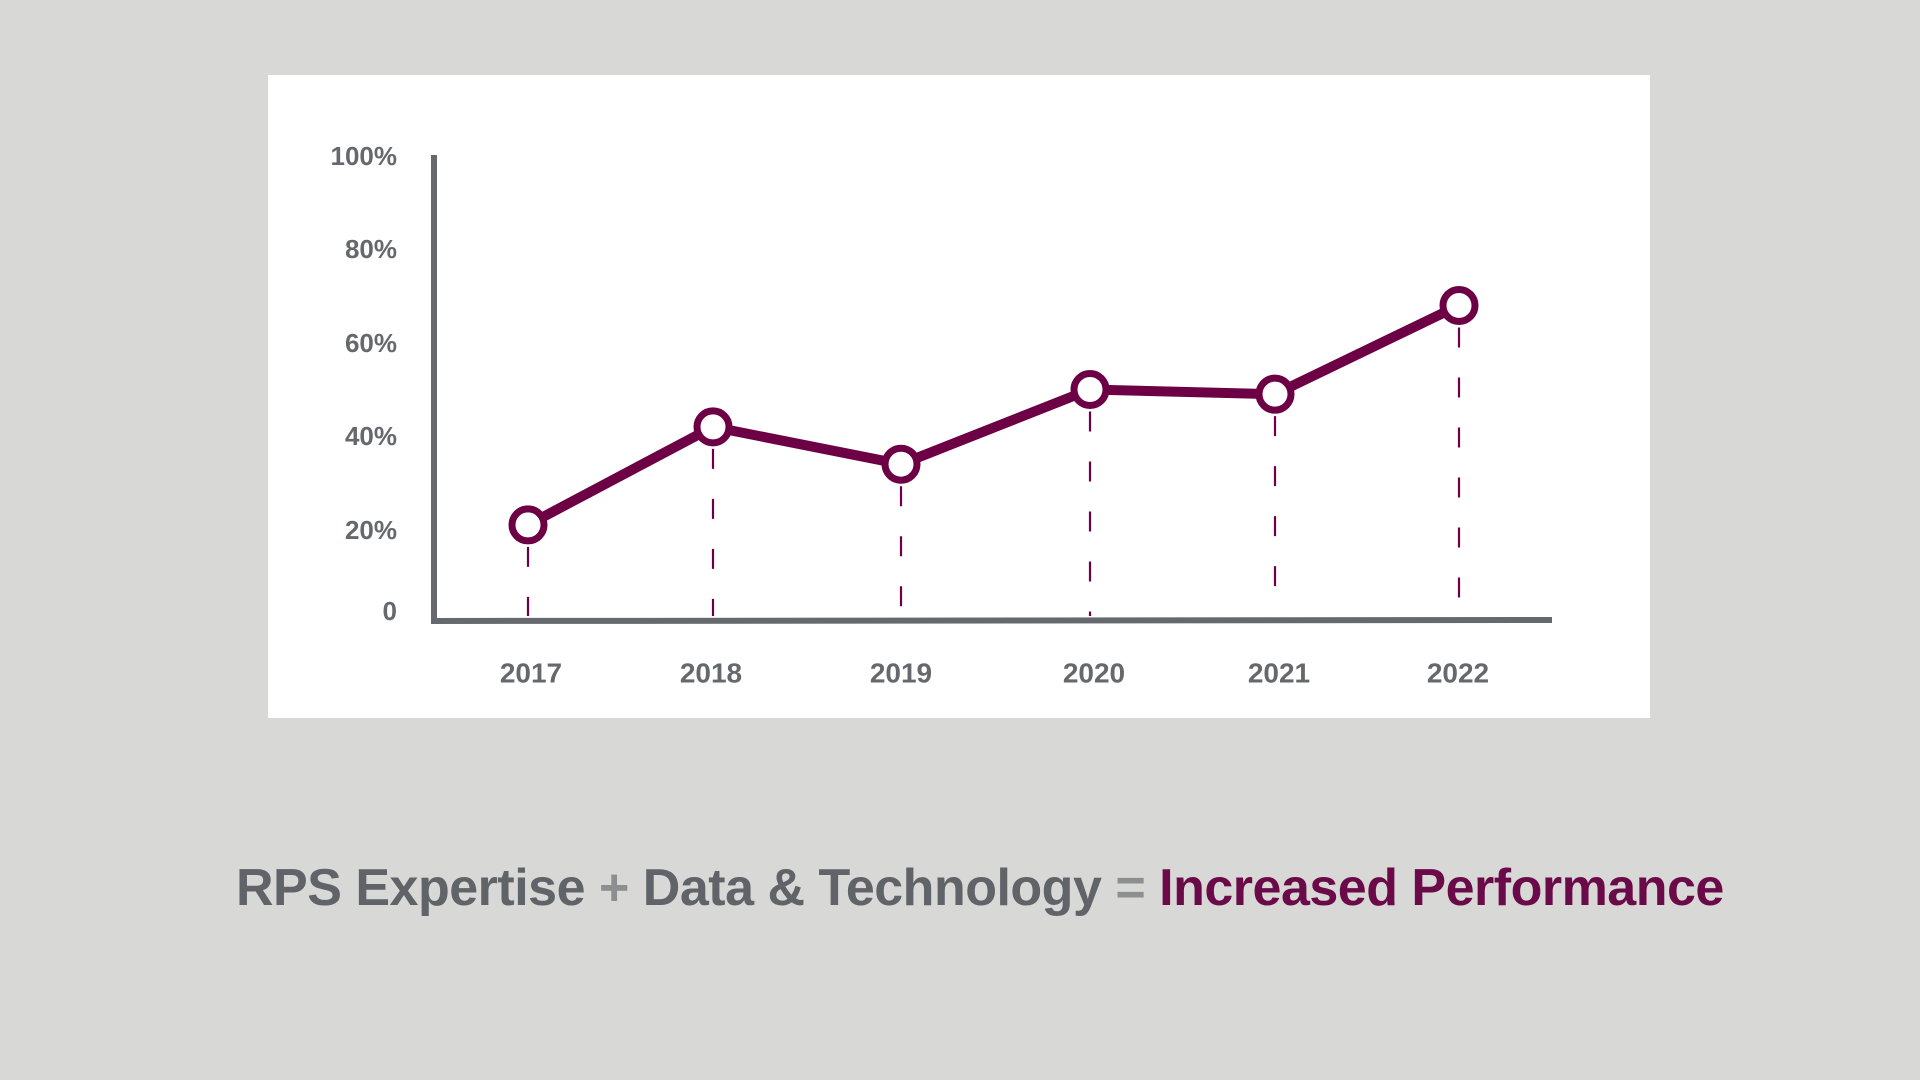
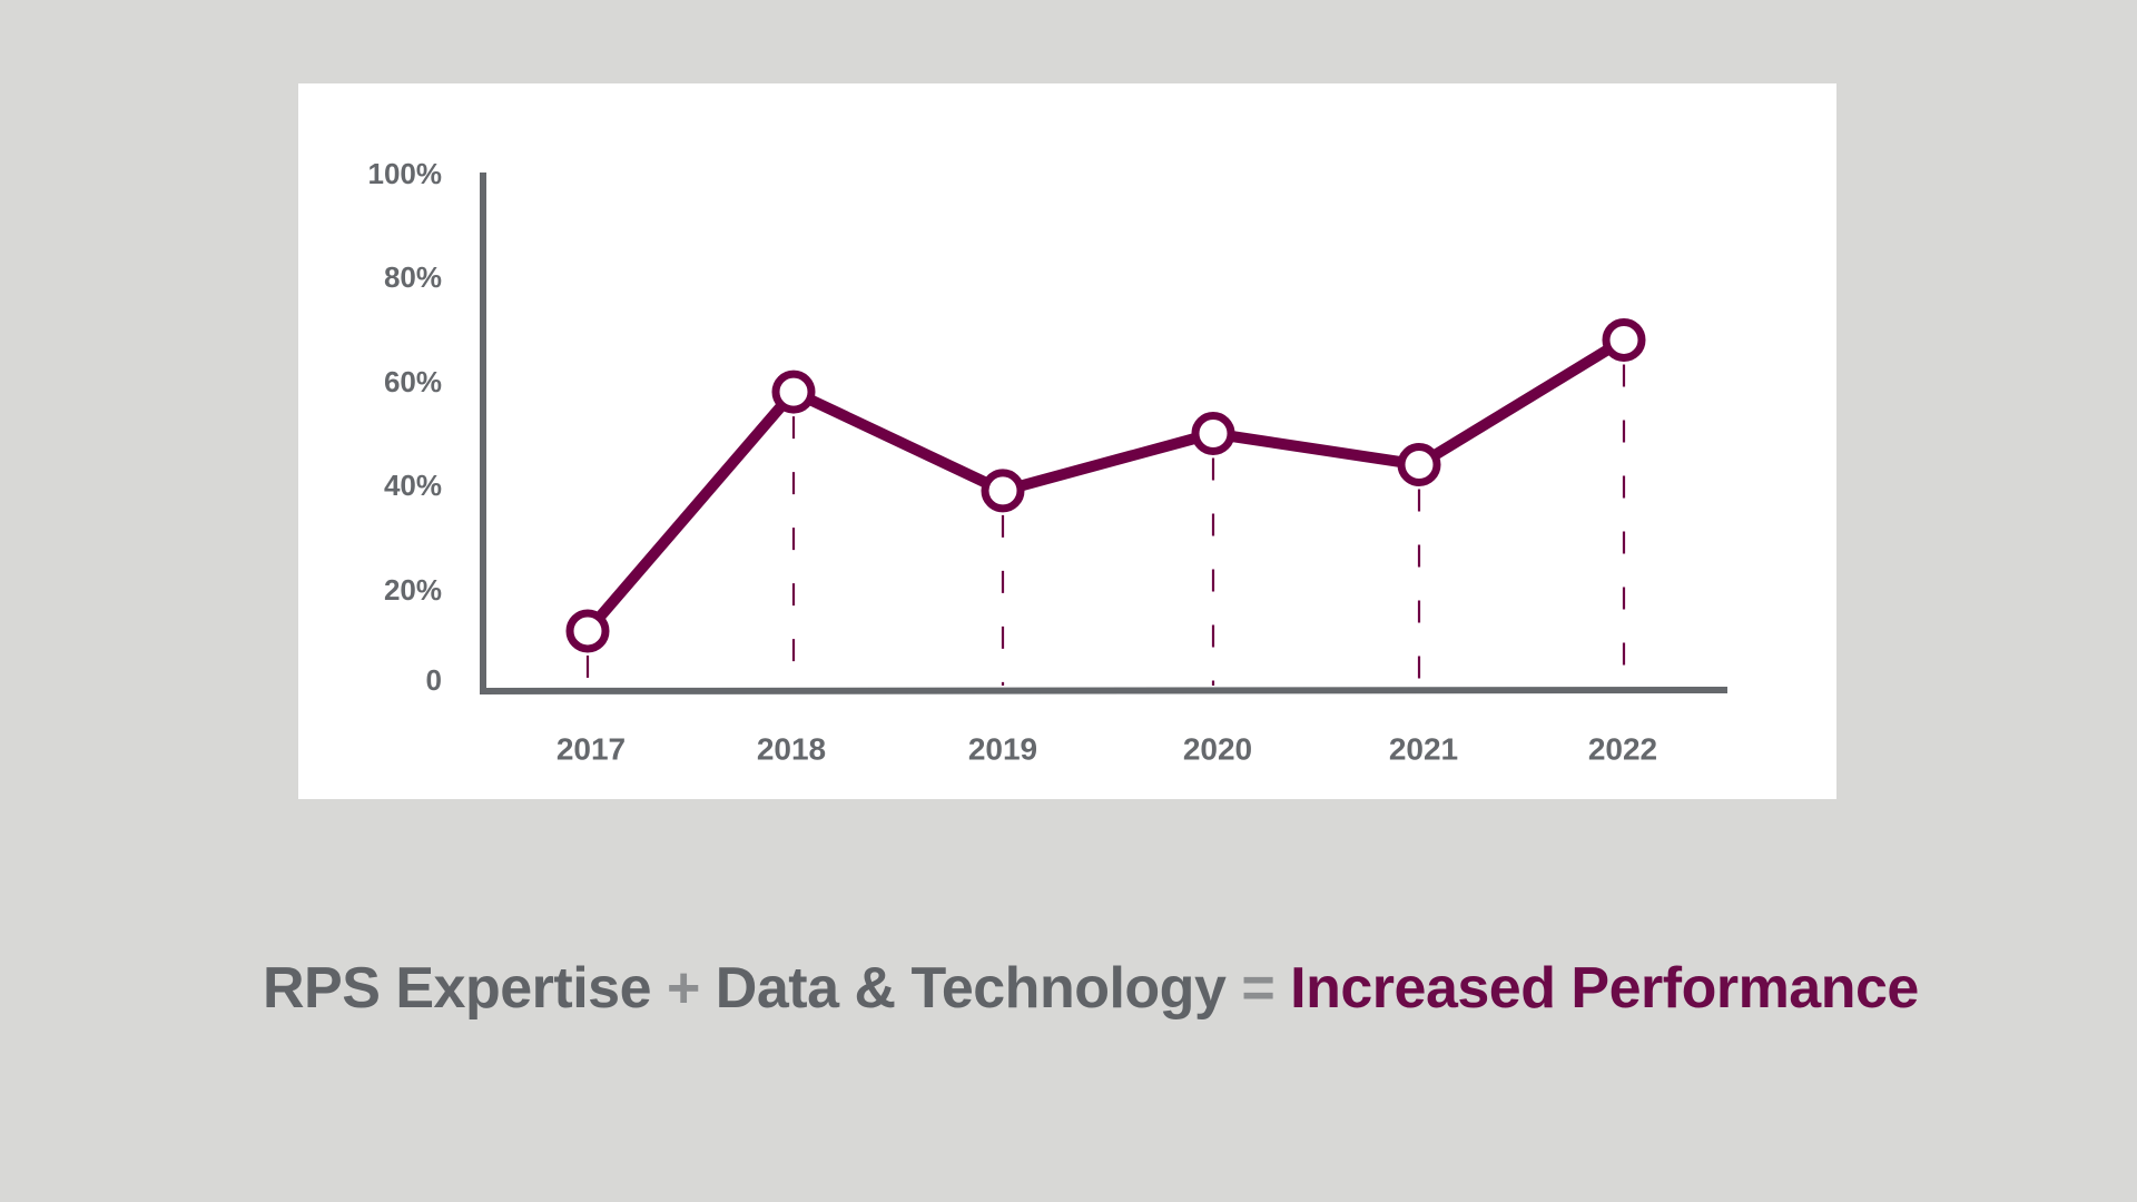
2017: 21% -> 12%
2018: 42% -> 58%
2019: 34% -> 39%
2021: 49% -> 44%
